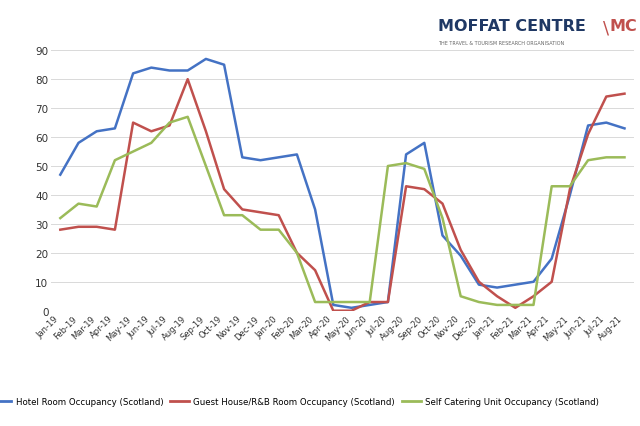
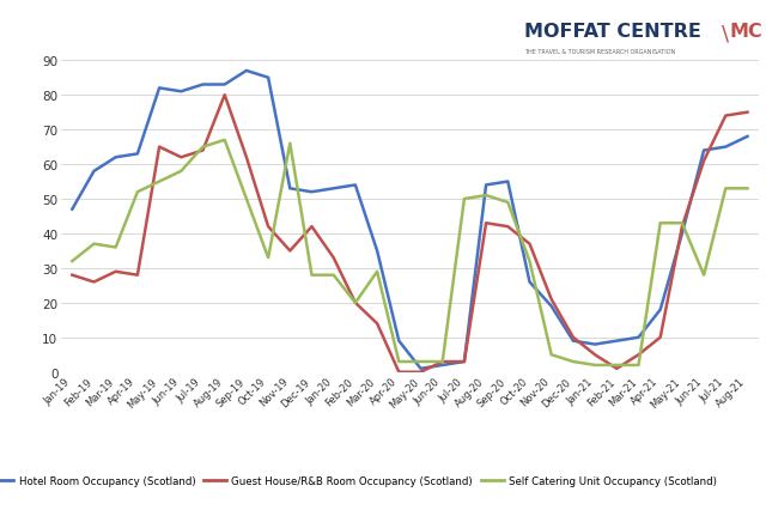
Guest House/R&B Room Occupancy (Scotland)/Feb-19: 29 -> 26
Hotel Room Occupancy (Scotland)/Jun-19: 84 -> 81
Self Catering Unit Occupancy (Scotland)/Nov-19: 33 -> 66
Guest House/R&B Room Occupancy (Scotland)/Dec-19: 34 -> 42
Self Catering Unit Occupancy (Scotland)/Mar-20: 3 -> 29
Hotel Room Occupancy (Scotland)/Apr-20: 2 -> 9
Hotel Room Occupancy (Scotland)/Sep-20: 58 -> 55
Self Catering Unit Occupancy (Scotland)/Jun-21: 52 -> 28
Hotel Room Occupancy (Scotland)/Aug-21: 63 -> 68
